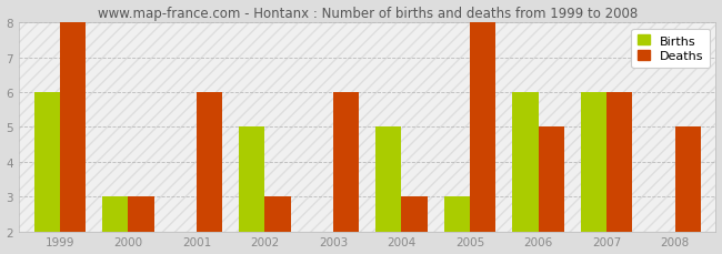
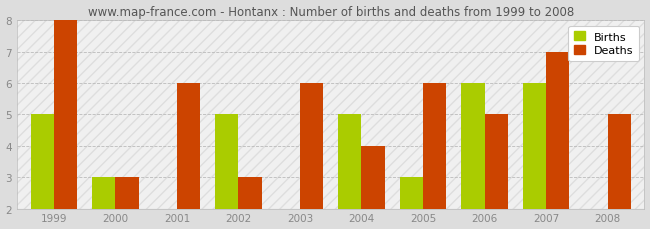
Births/1999: 6 -> 5
Deaths/2004: 3 -> 4
Deaths/2005: 8 -> 6
Deaths/2007: 6 -> 7
